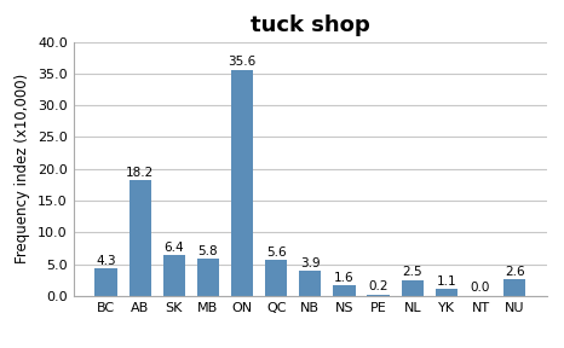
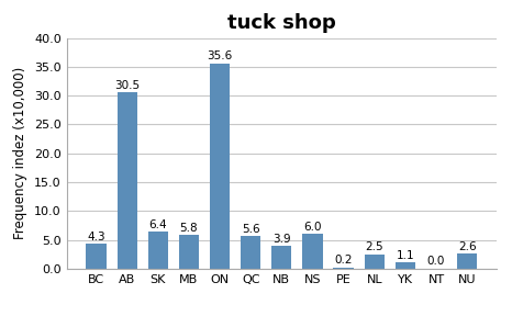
AB: 18.2 -> 30.5
NS: 1.6 -> 6.0
